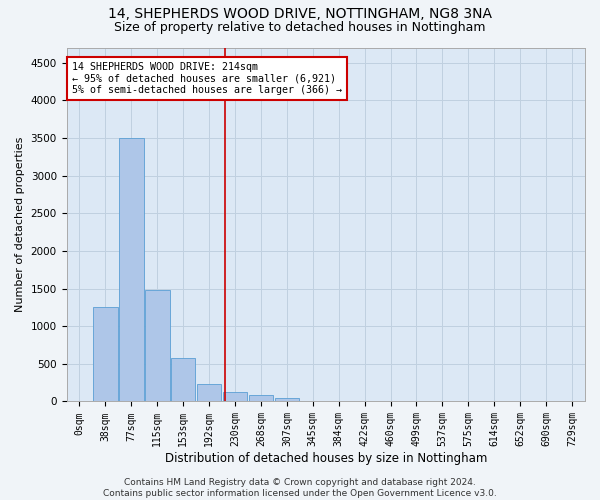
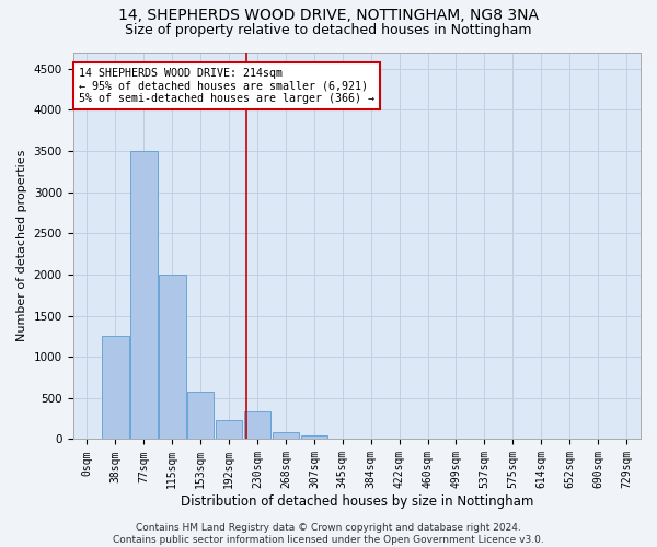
115sqm: 1480 -> 2000
230sqm: 130 -> 340
